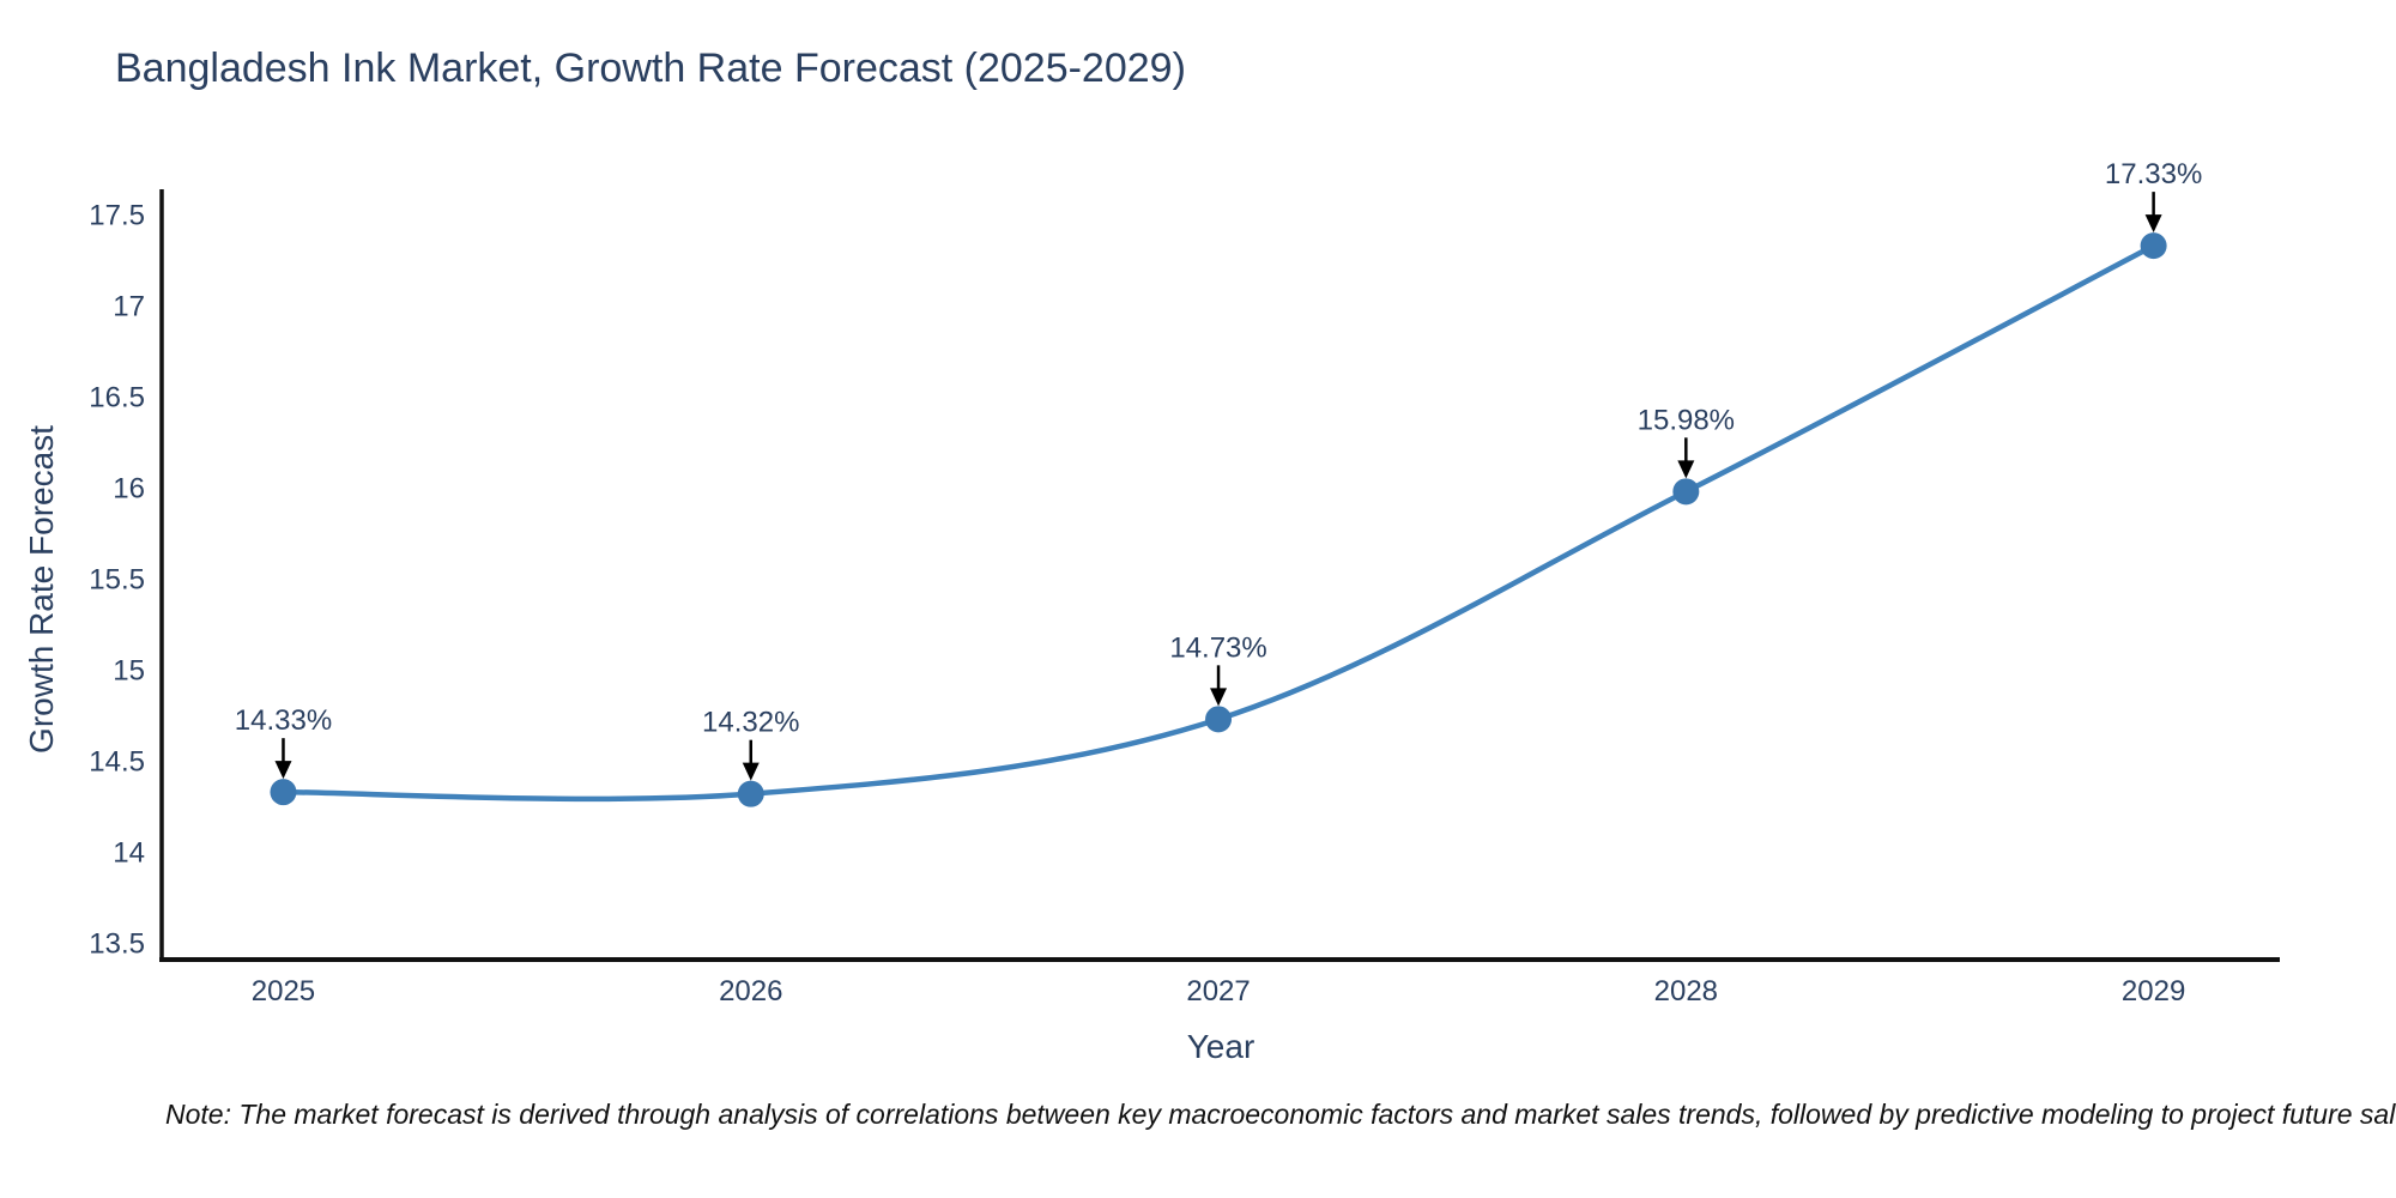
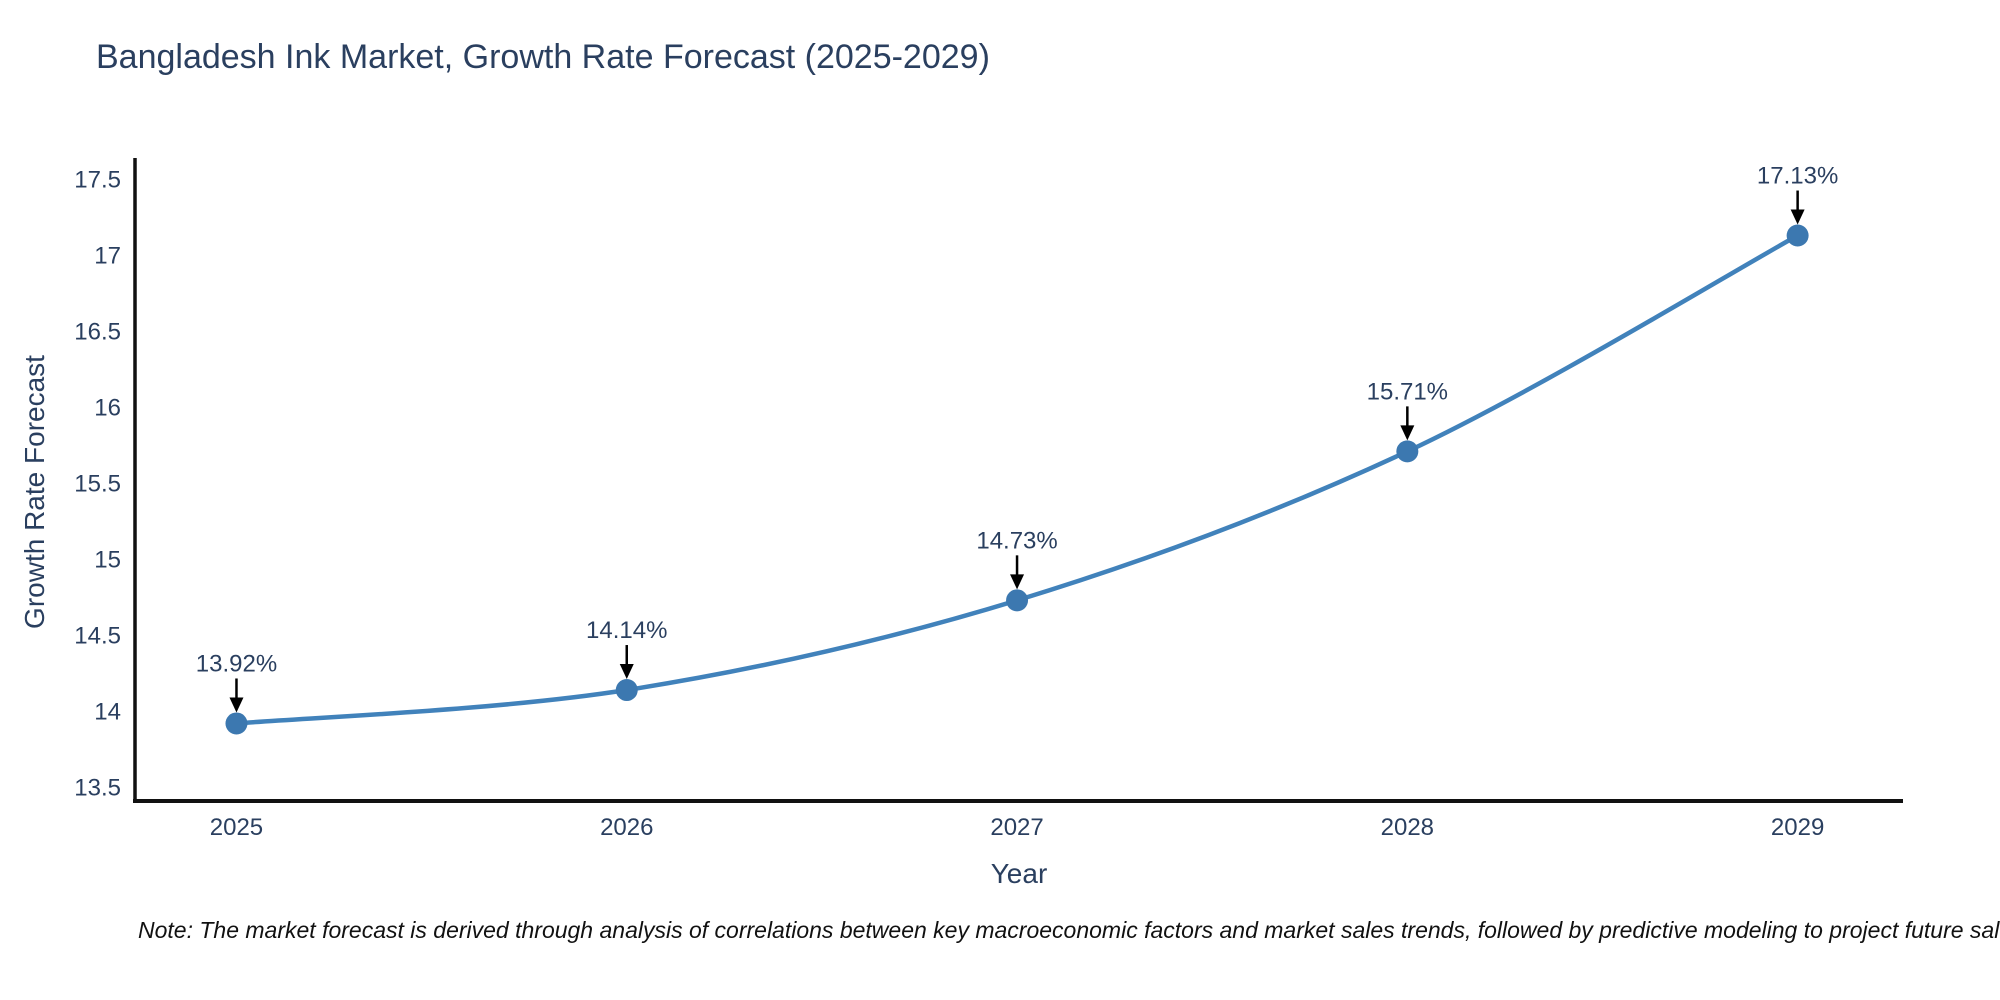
2025: 14.33% -> 13.92%
2026: 14.32% -> 14.14%
2028: 15.98% -> 15.71%
2029: 17.33% -> 17.13%
